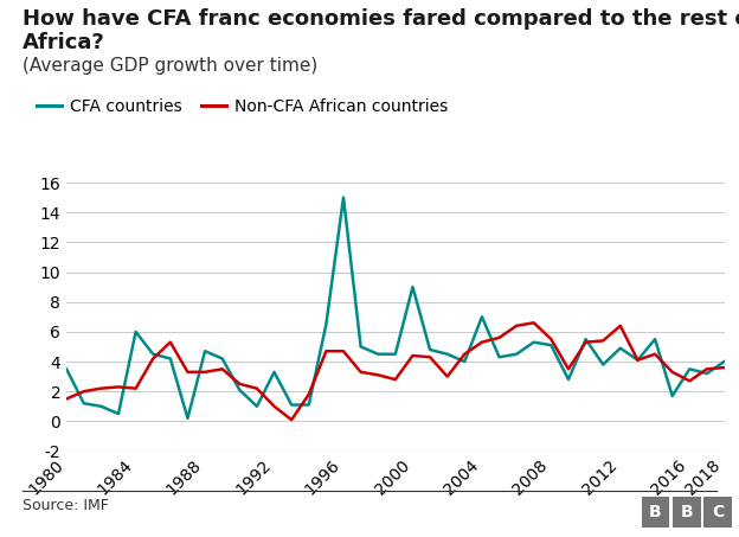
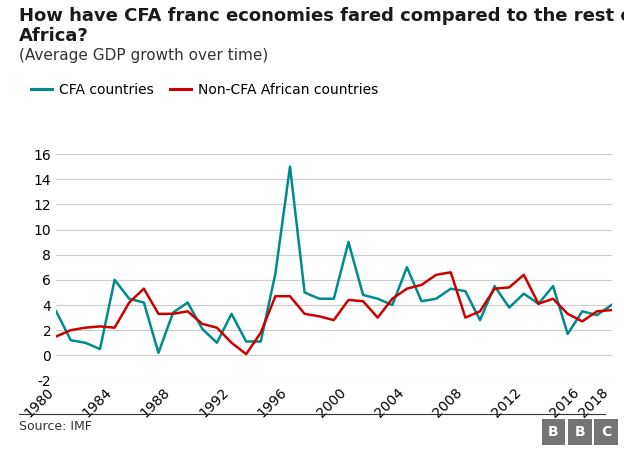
CFA countries/1988: 4.7 -> 3.4
Non-CFA African countries/2008: 5.5 -> 3.0
